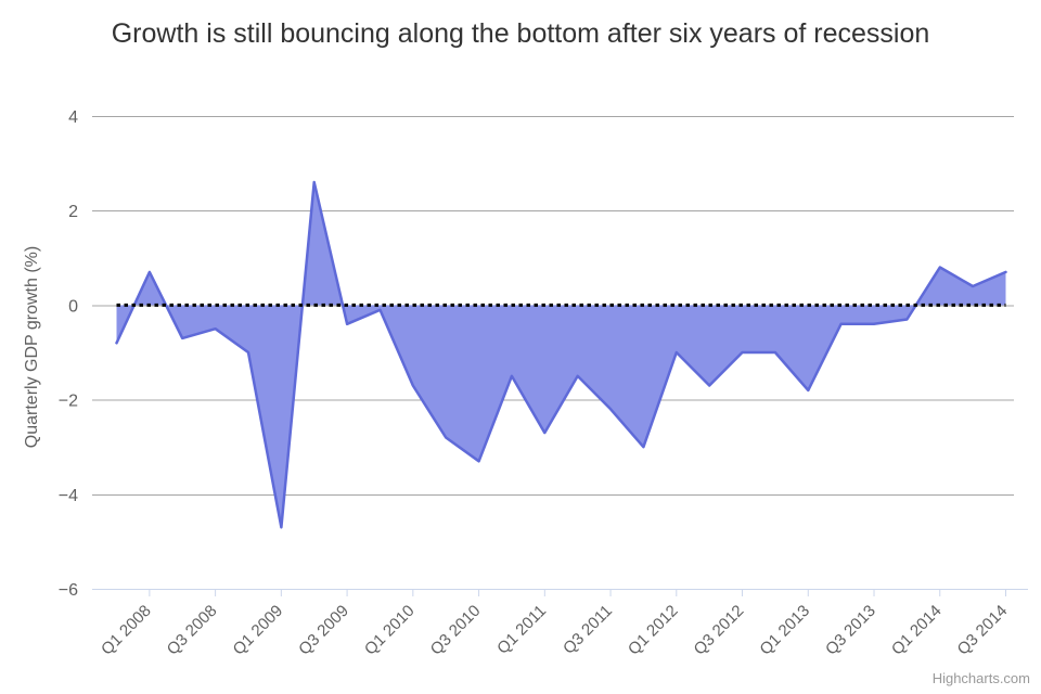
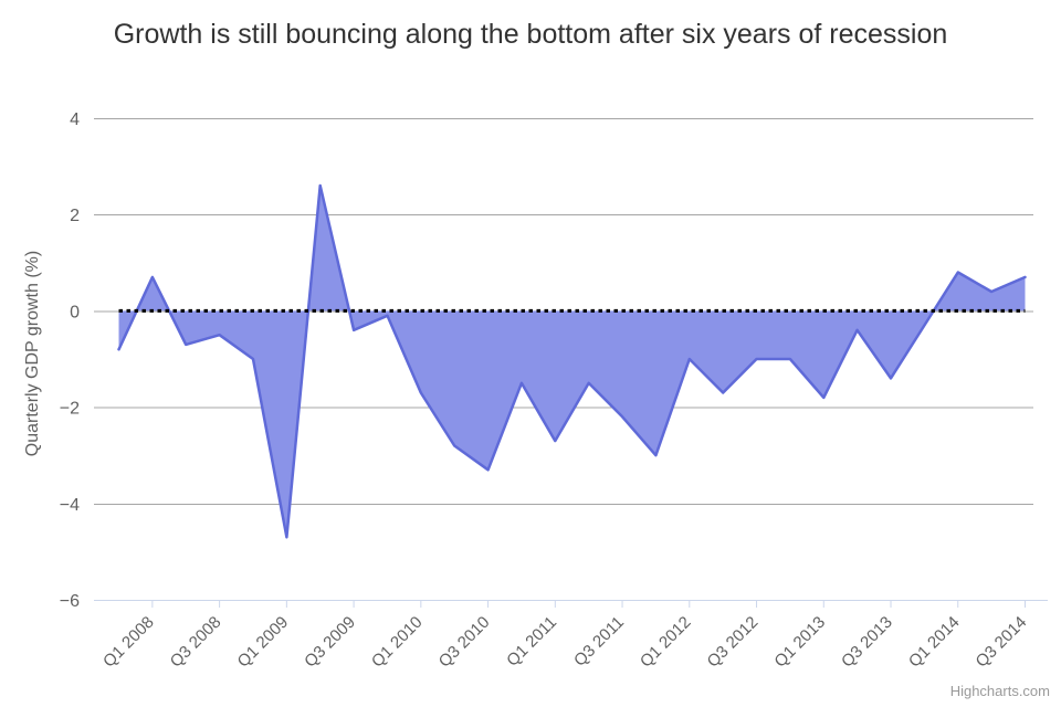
Q3 2013: -0.4 -> -1.4
